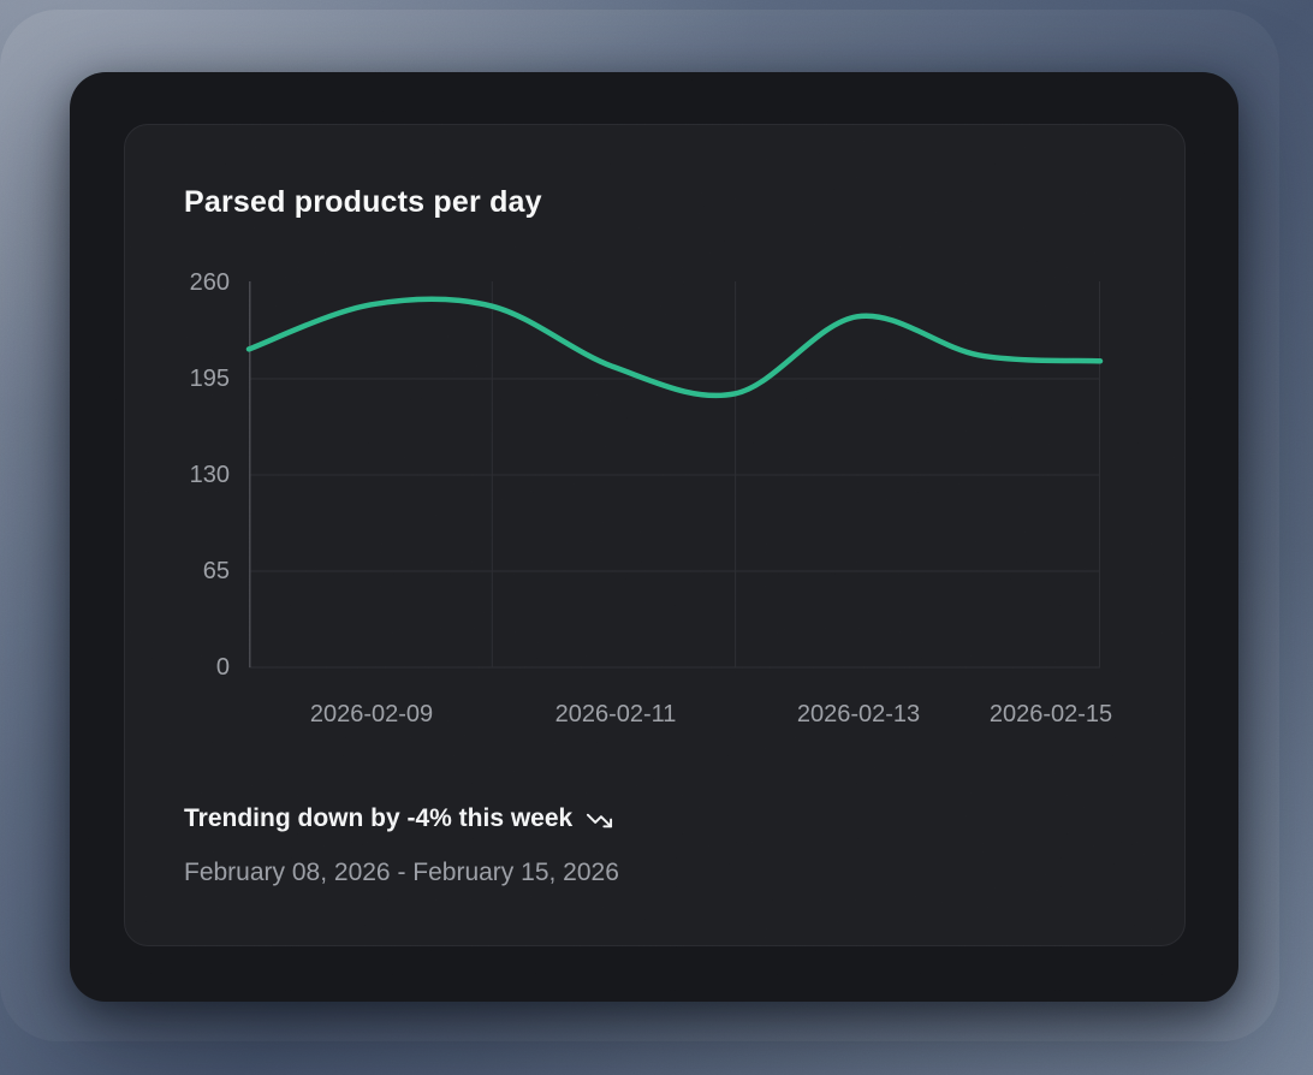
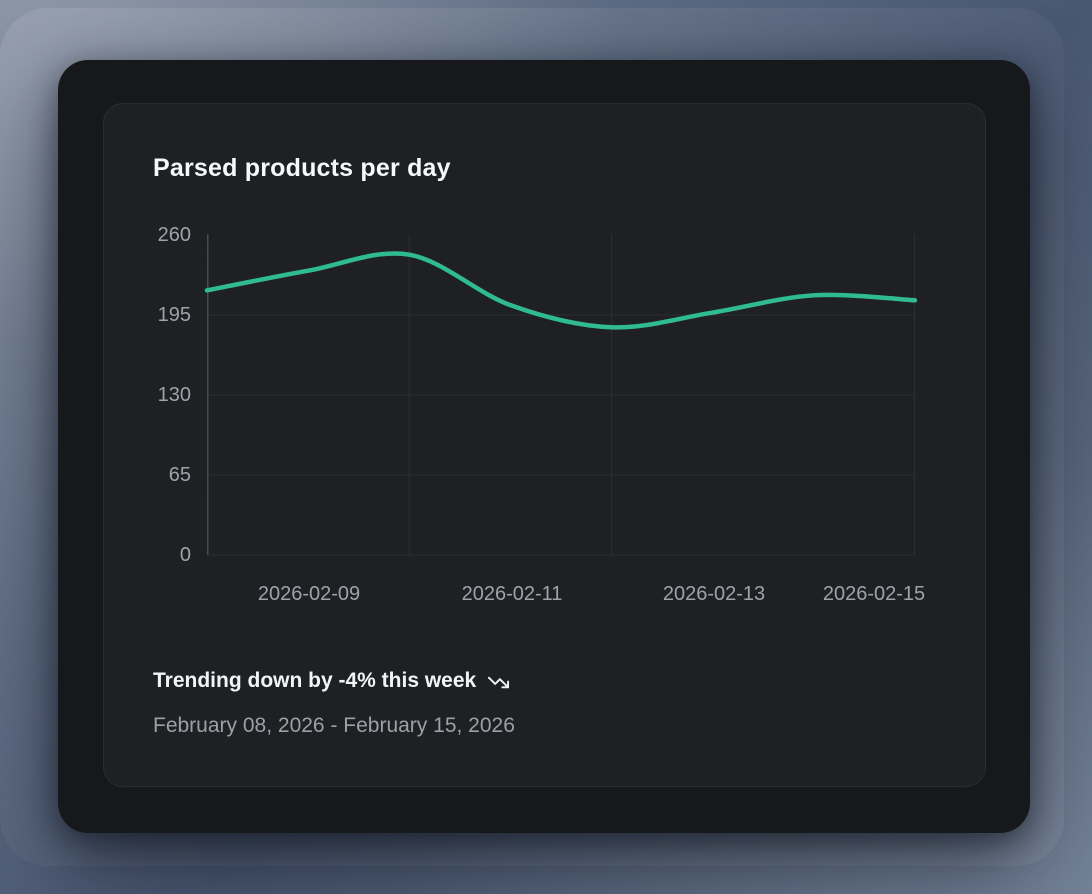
2026-02-09: 245 -> 231
2026-02-13: 237 -> 197
